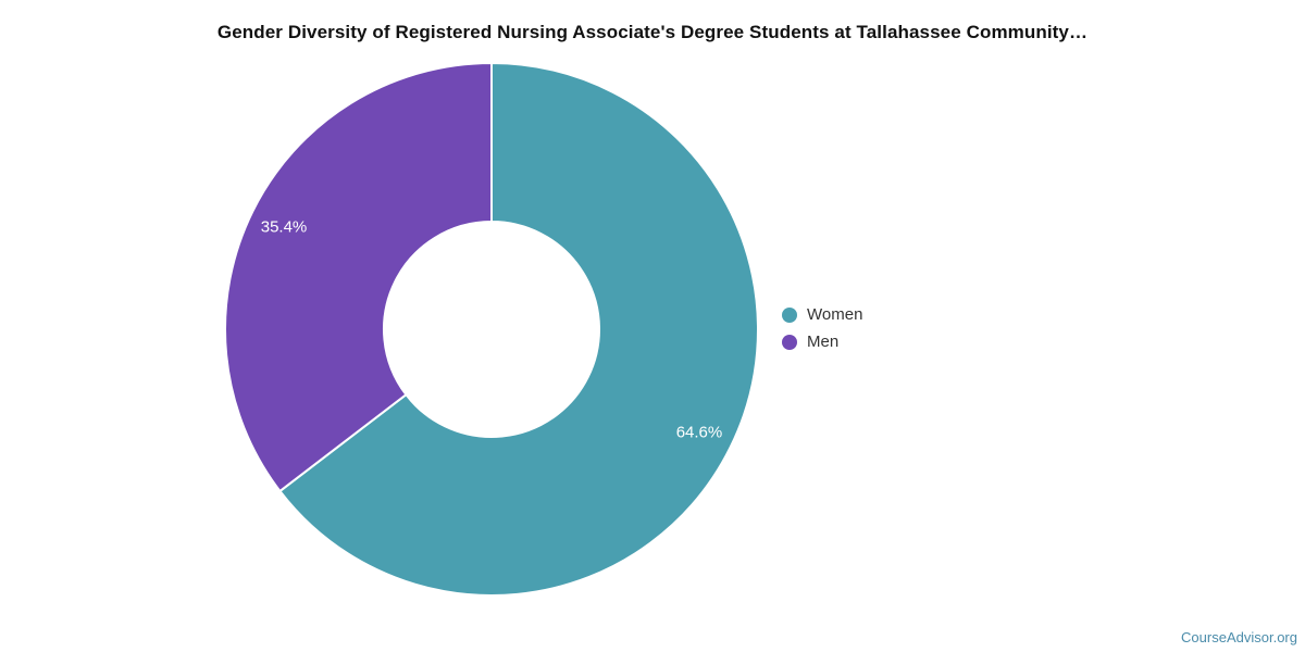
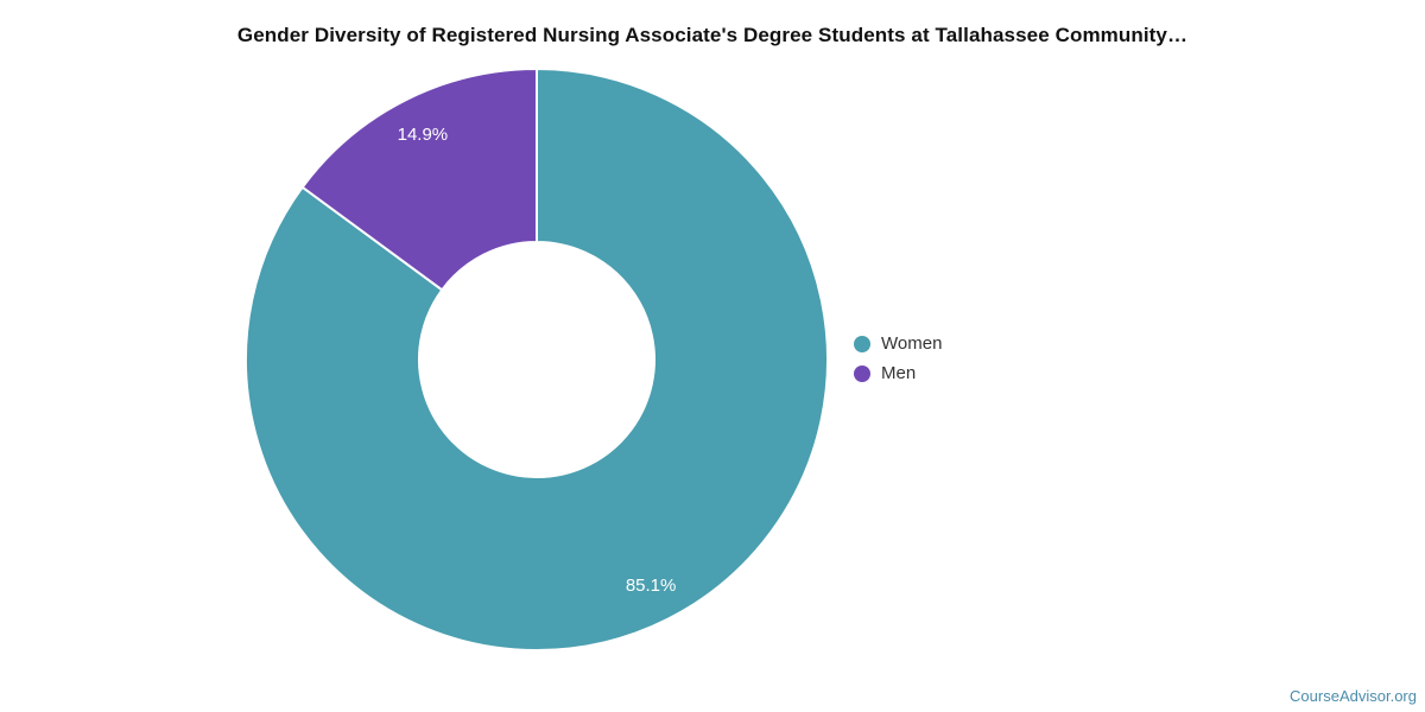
Women: 64.6% -> 85.1%
Men: 35.4% -> 14.9%
